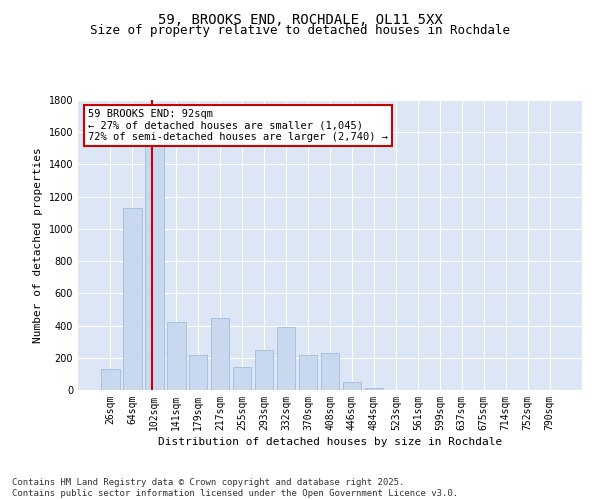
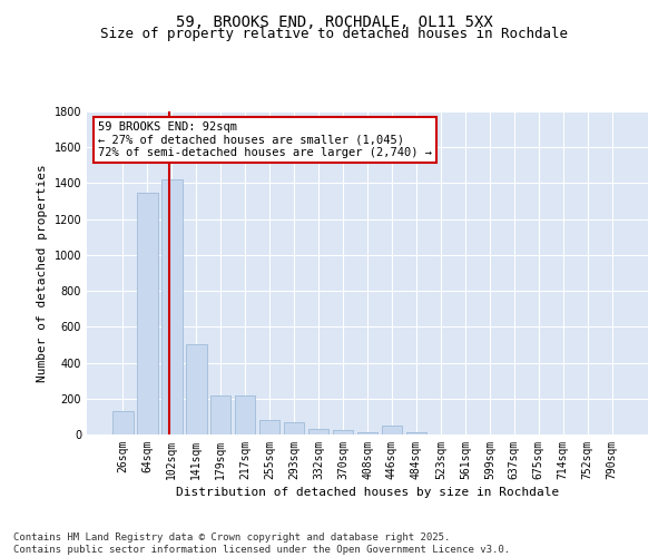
64sqm: 1130 -> 1350
102sqm: 1520 -> 1420
141sqm: 420 -> 500
217sqm: 450 -> 220
255sqm: 140 -> 80
293sqm: 250 -> 70
332sqm: 390 -> 30
370sqm: 220 -> 20
408sqm: 230 -> 20
